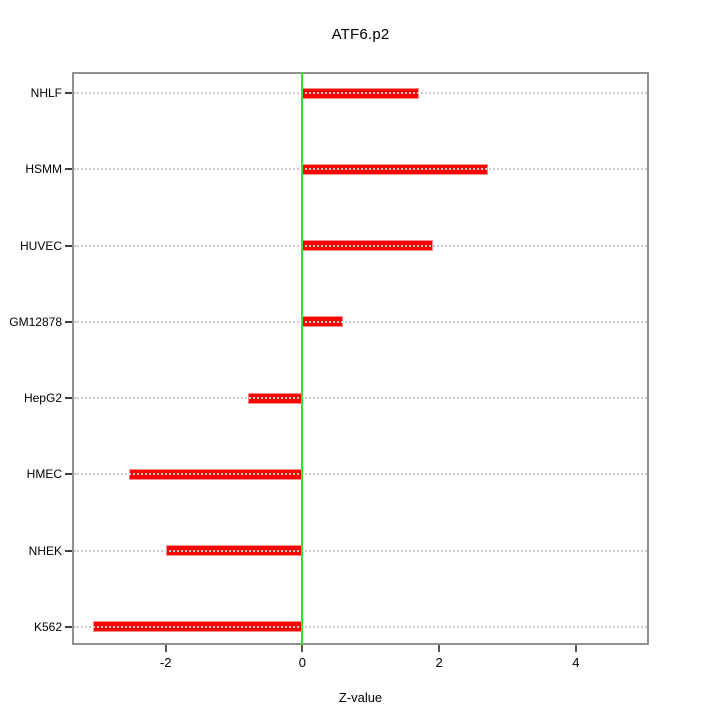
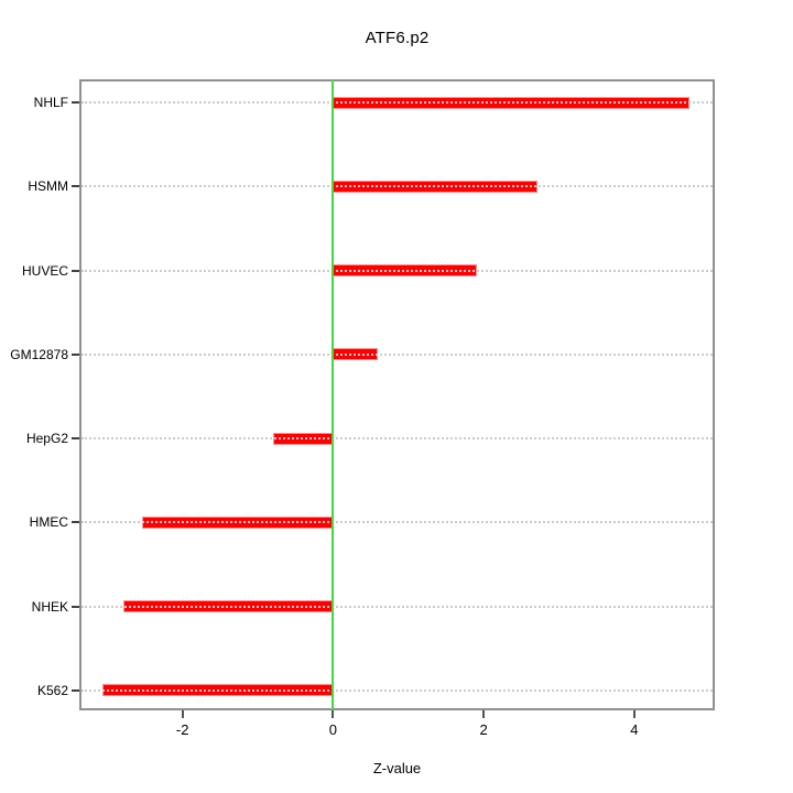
NHLF: 1.7 -> 4.7
NHEK: -2.0 -> -2.8
